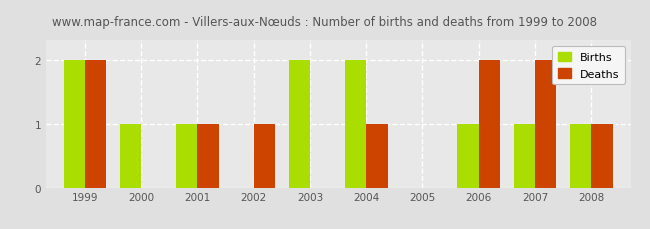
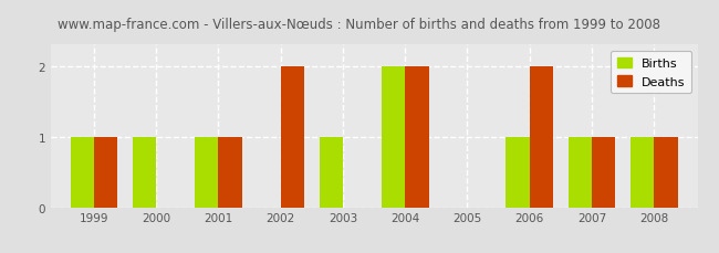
Births/1999: 2 -> 1
Deaths/1999: 2 -> 1
Deaths/2002: 1 -> 2
Births/2003: 2 -> 1
Deaths/2004: 1 -> 2
Deaths/2007: 2 -> 1
